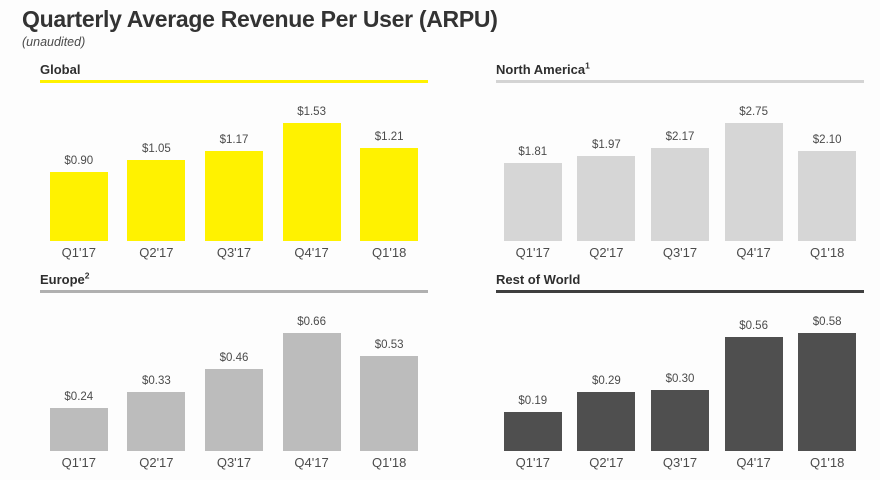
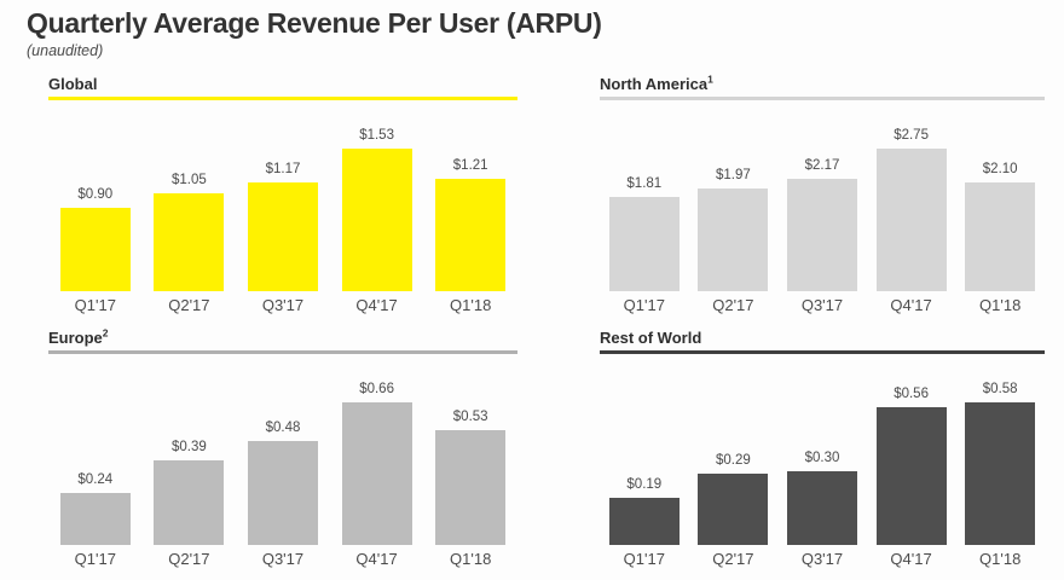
Europe/Q2'17: $0.33 -> $0.39
Europe/Q3'17: $0.46 -> $0.48
